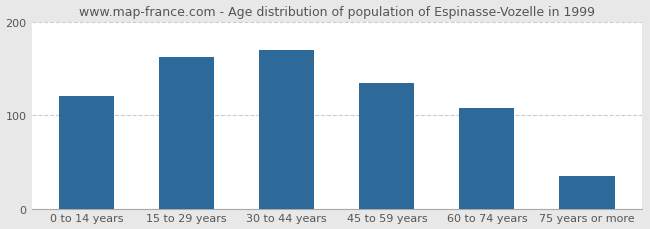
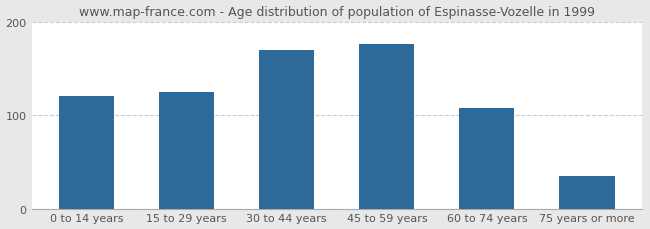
15 to 29 years: 162 -> 125
45 to 59 years: 134 -> 176
